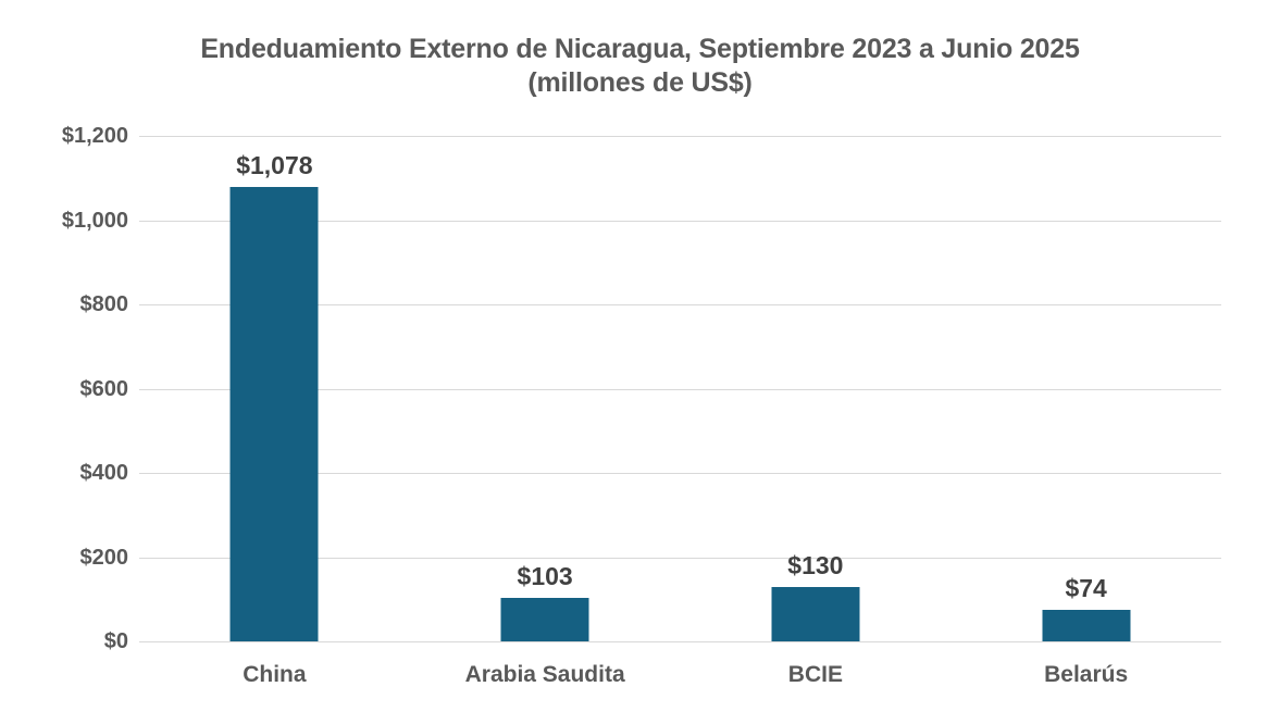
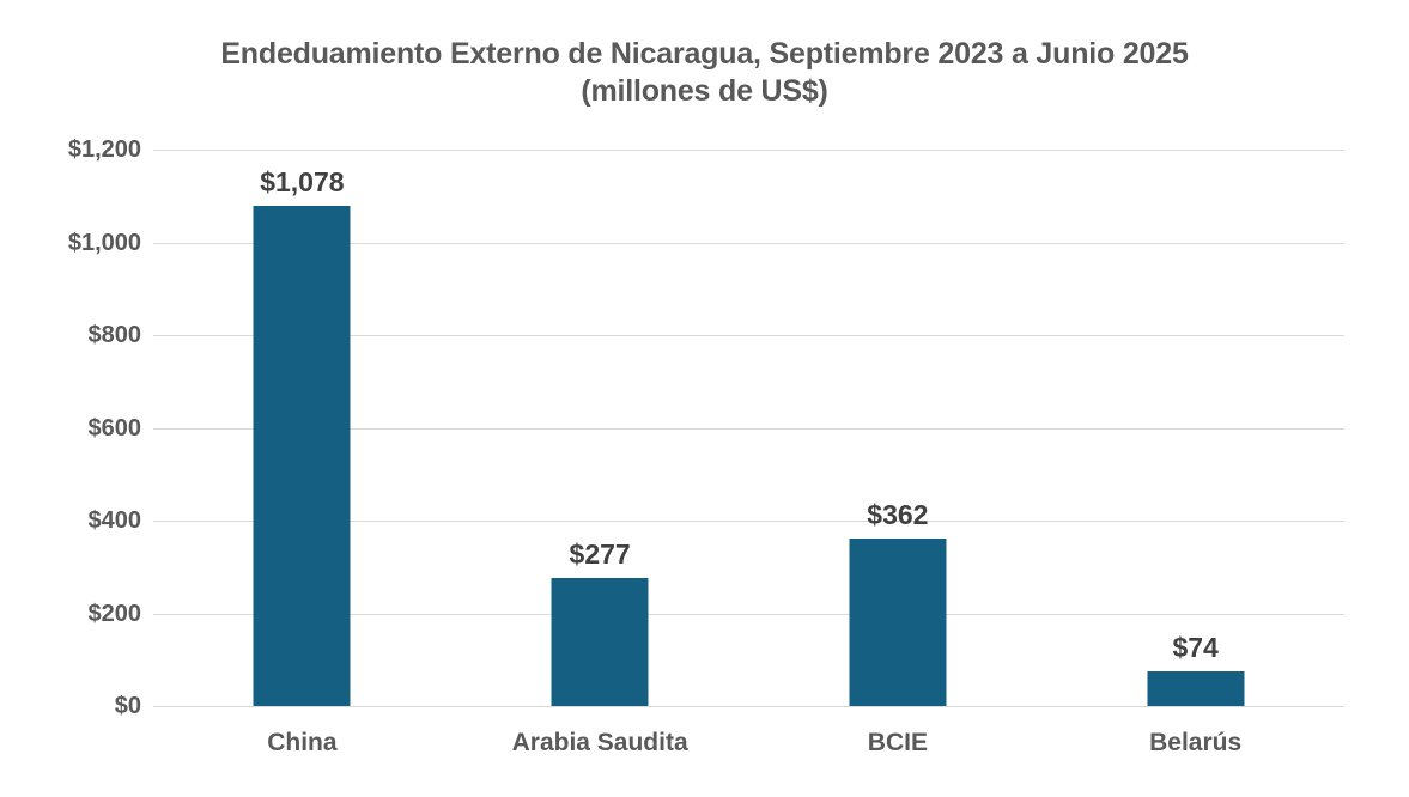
Arabia Saudita: $103 -> $277
BCIE: $130 -> $362
